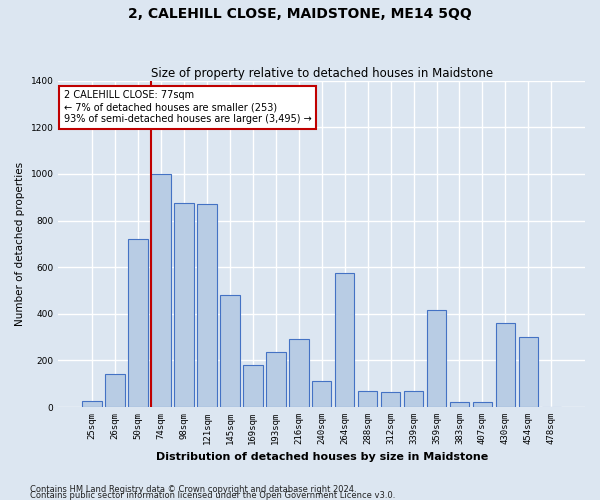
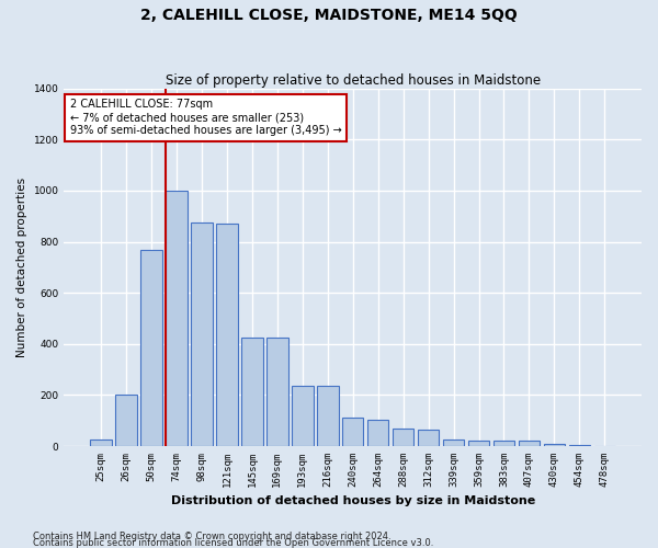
26sqm: 140 -> 200
50sqm: 720 -> 770
145sqm: 480 -> 425
169sqm: 180 -> 425
216sqm: 290 -> 235
264sqm: 575 -> 105
339sqm: 70 -> 25
359sqm: 415 -> 20
430sqm: 360 -> 10
454sqm: 300 -> 5
